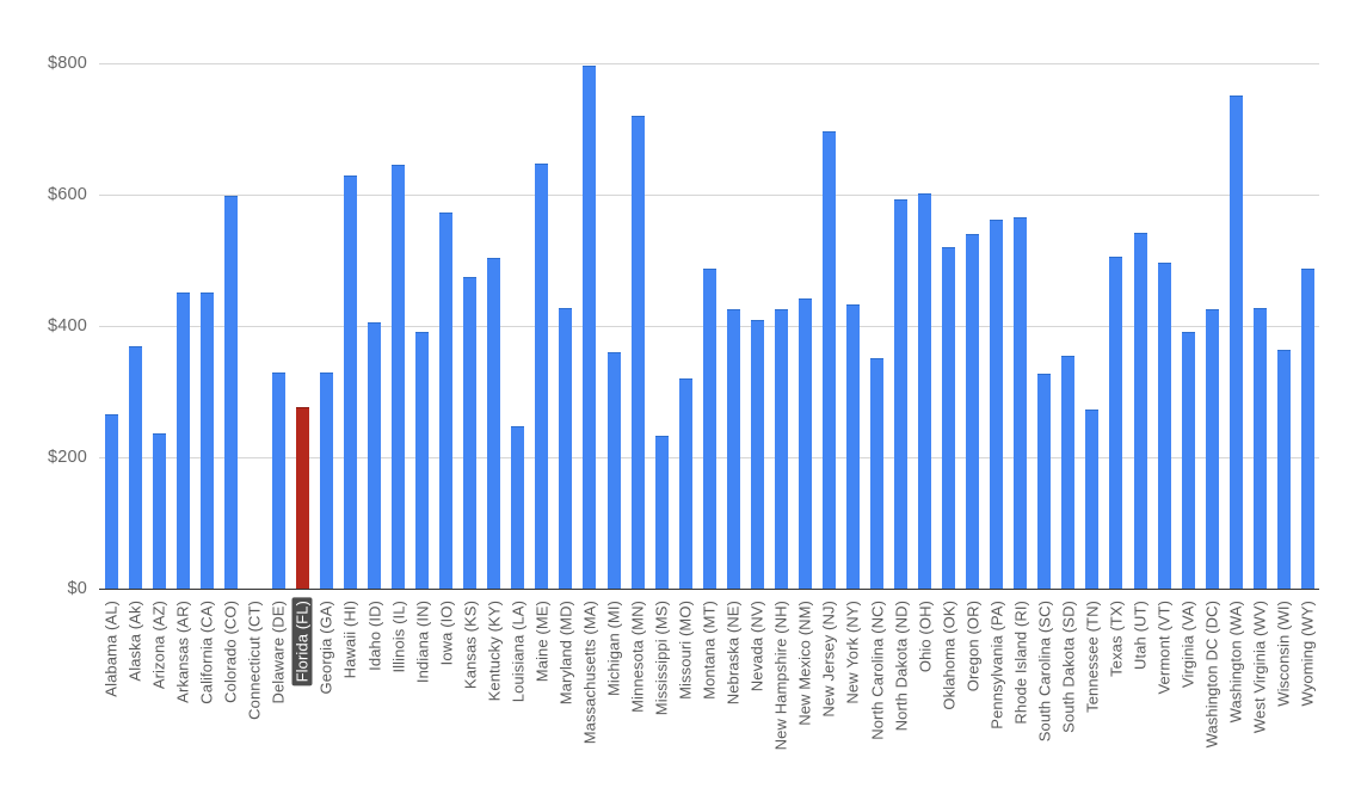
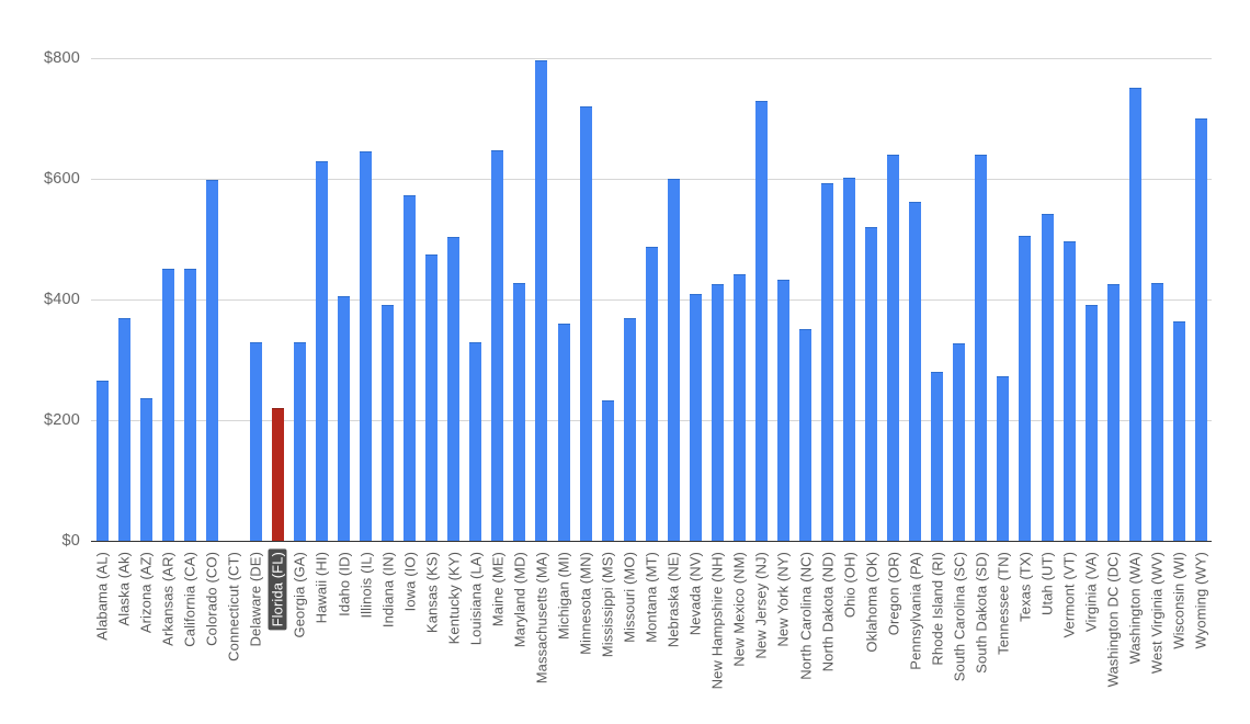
Florida (FL): $280 -> $220
Louisiana (LA): $250 -> $330
Missouri (MO): $320 -> $370
Nebraska (NE): $420 -> $600
New Jersey (NJ): $700 -> $730
Oregon (OR): $540 -> $640
Rhode Island (RI): $570 -> $280
South Dakota (SD): $350 -> $640
Wyoming (WY): $490 -> $700
